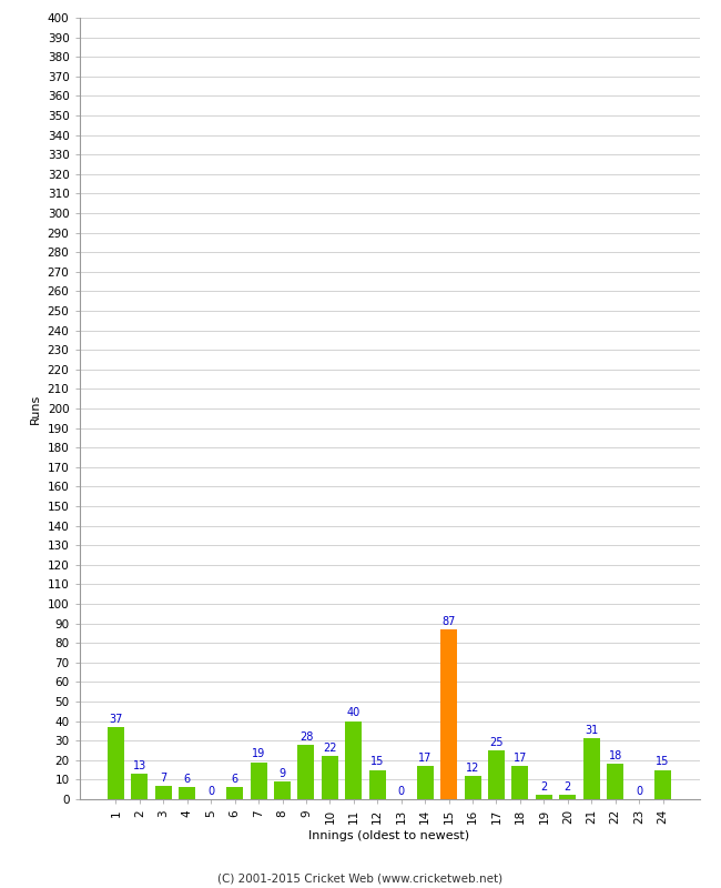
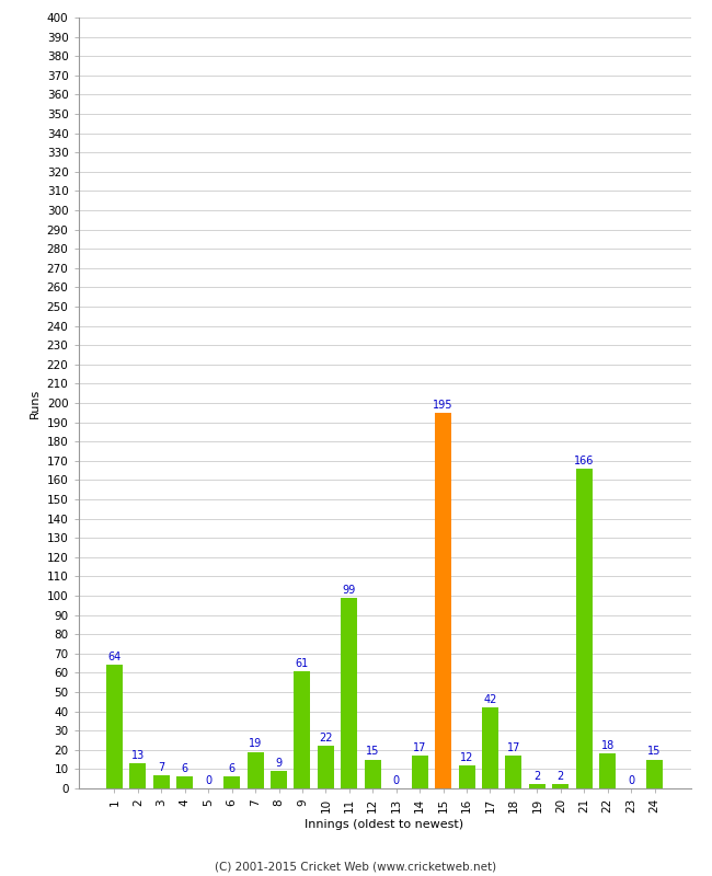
1: 37 -> 64
9: 28 -> 61
11: 40 -> 99
15: 87 -> 195
17: 25 -> 42
21: 31 -> 166
